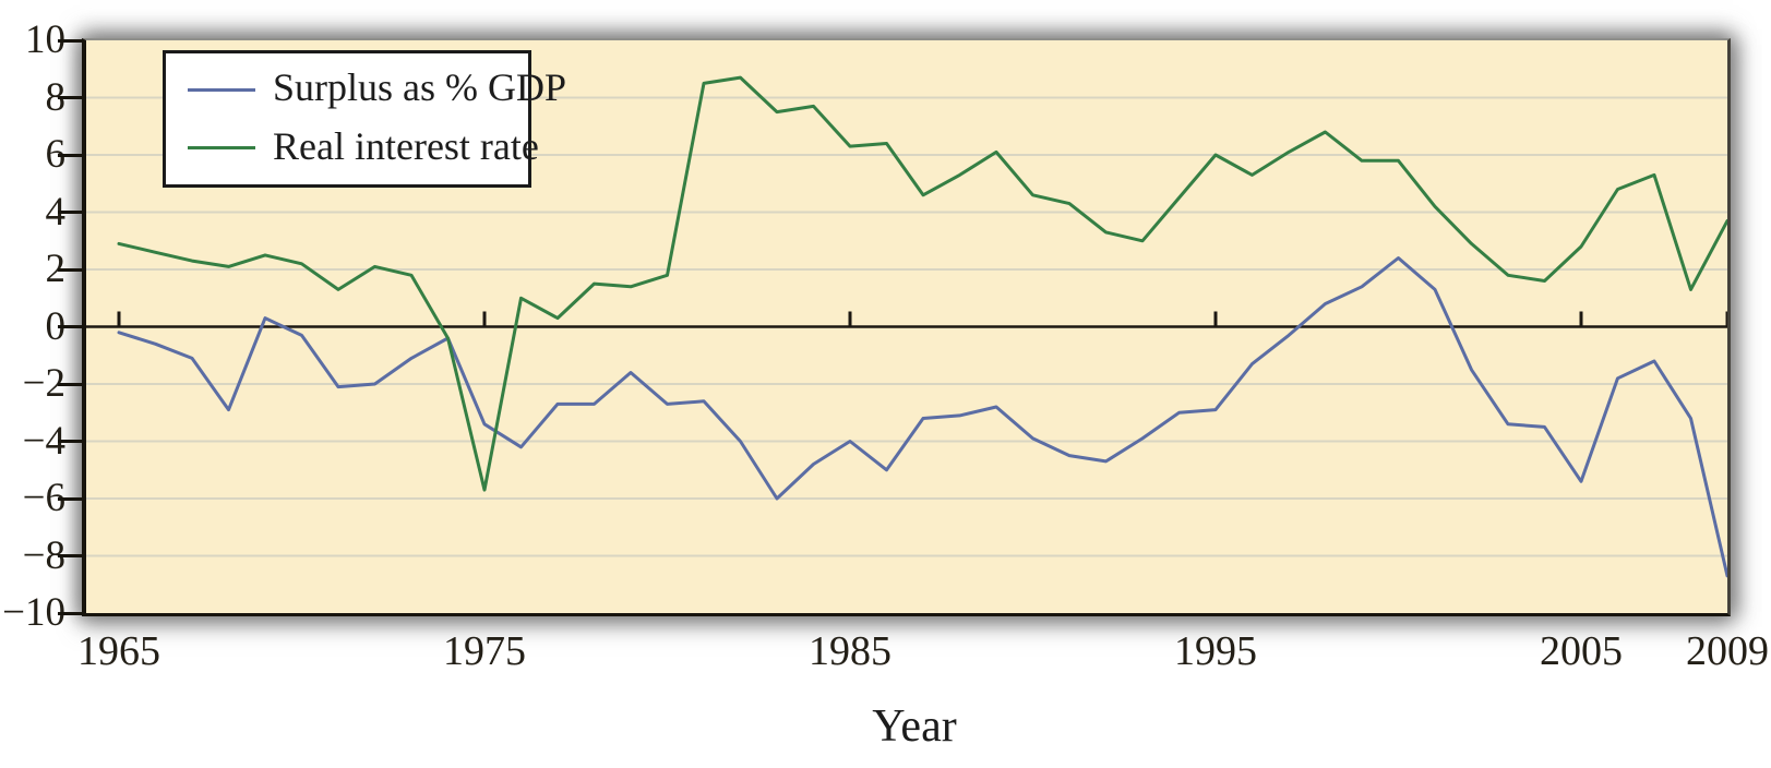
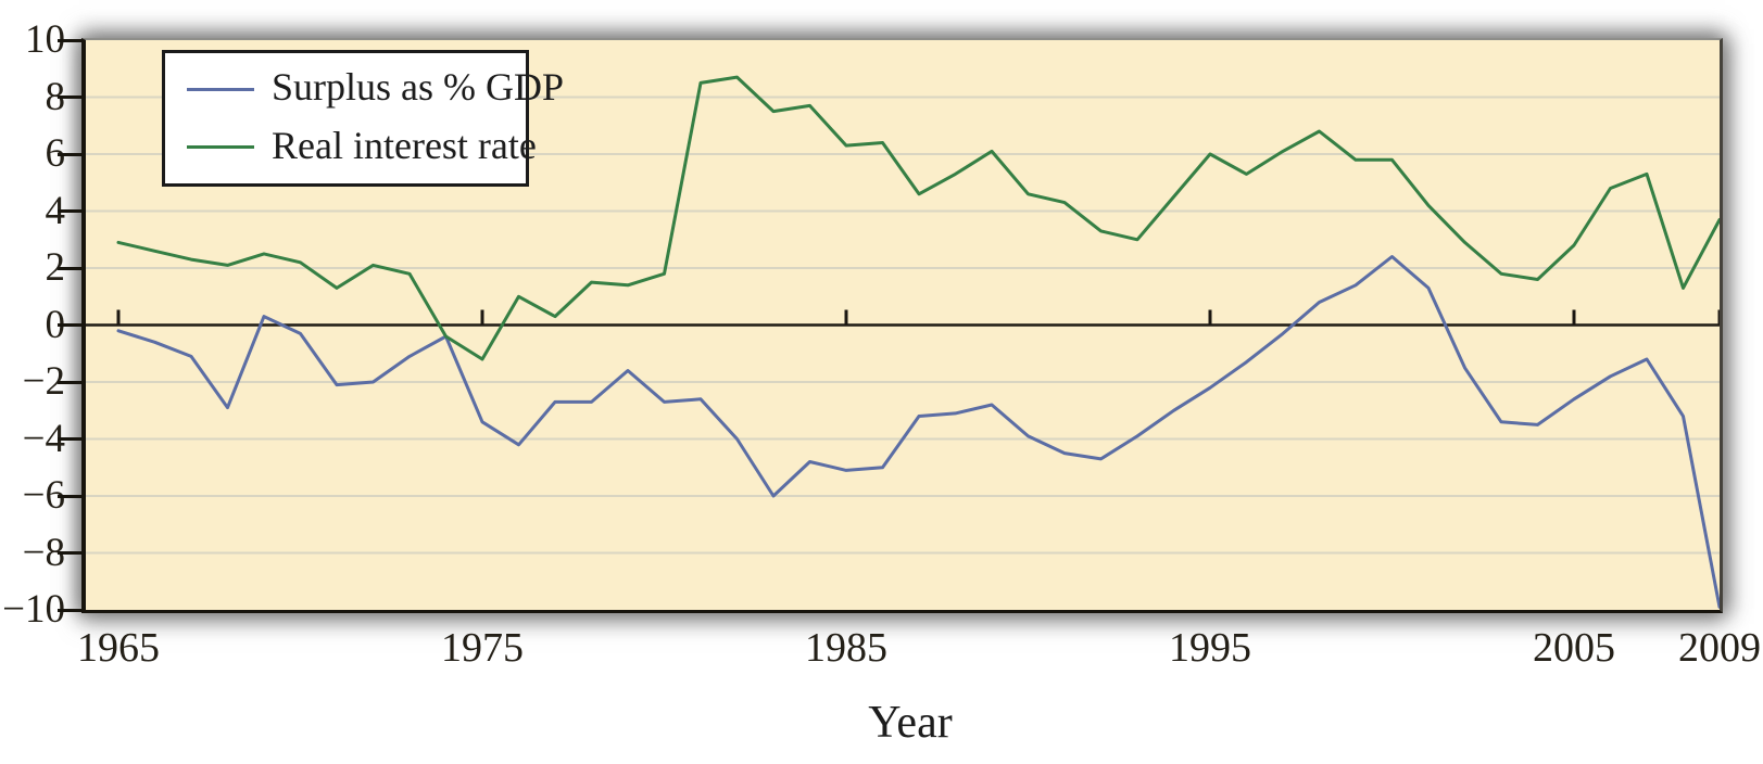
Real interest rate/1975: -5.7 -> -1.2
Surplus as % GDP/1985: -4.0 -> -5.1
Surplus as % GDP/1995: -2.9 -> -2.2
Surplus as % GDP/2005: -5.4 -> -2.6
Surplus as % GDP/2009: -8.7 -> -9.9
